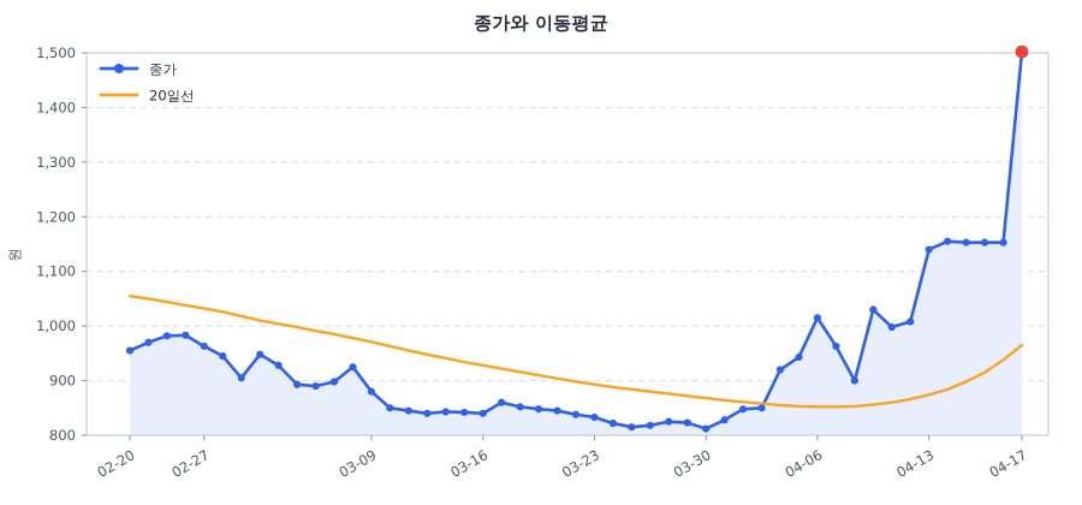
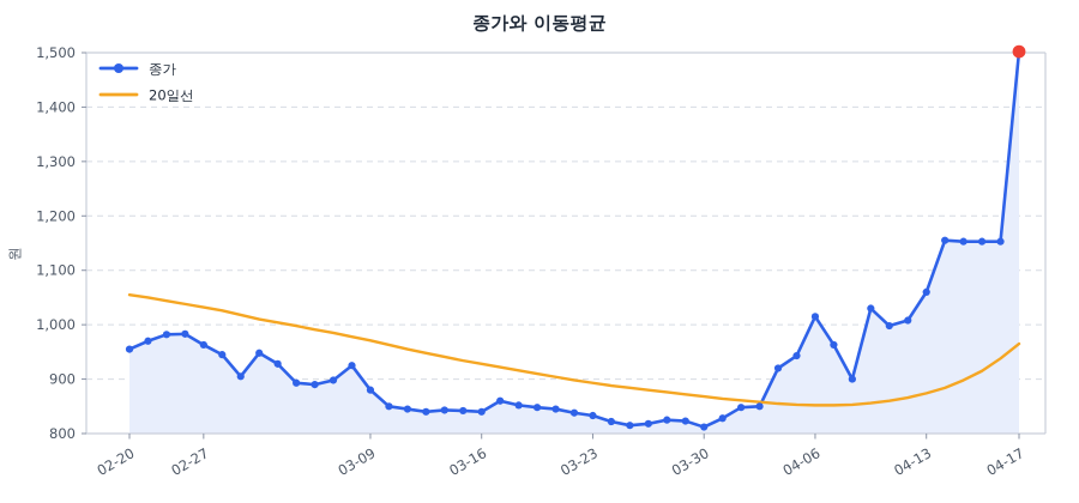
종가/04-13: 1140 -> 1060
